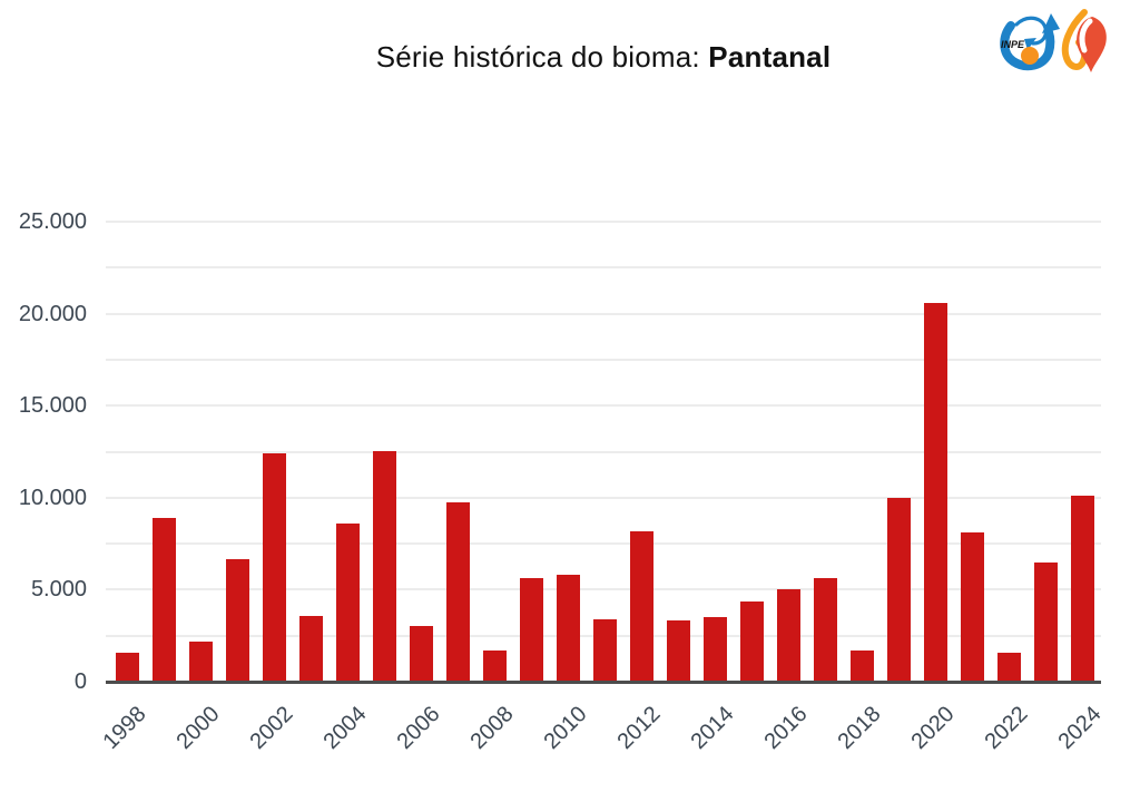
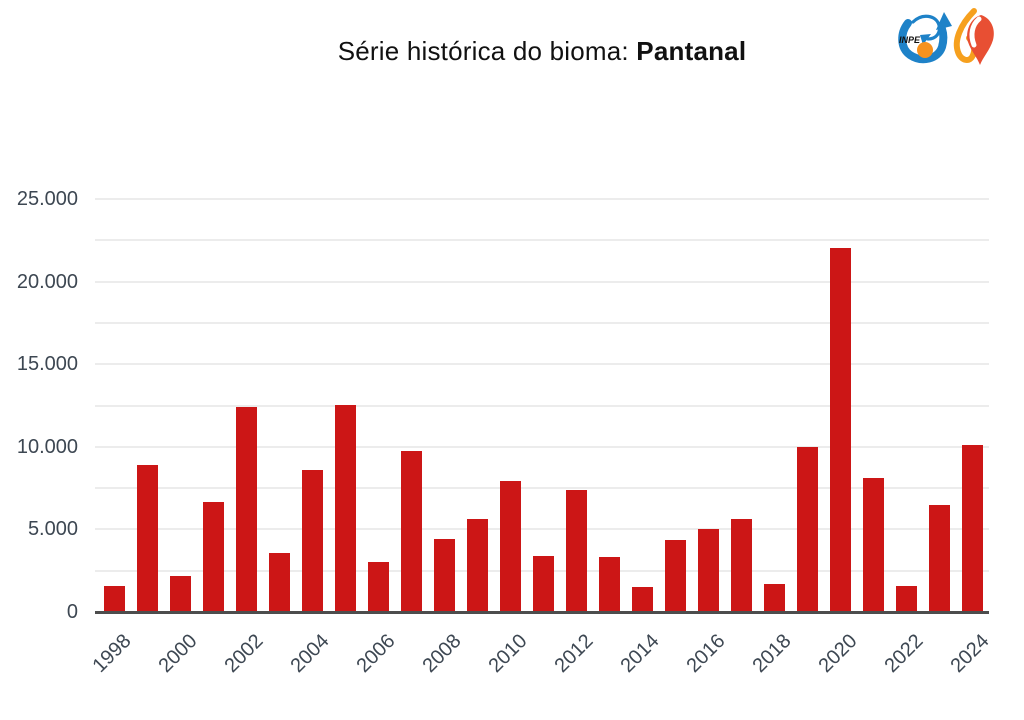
2008: 1700 -> 4400
2010: 5800 -> 7900
2012: 8200 -> 7400
2014: 3500 -> 1500
2020: 20600 -> 22000
